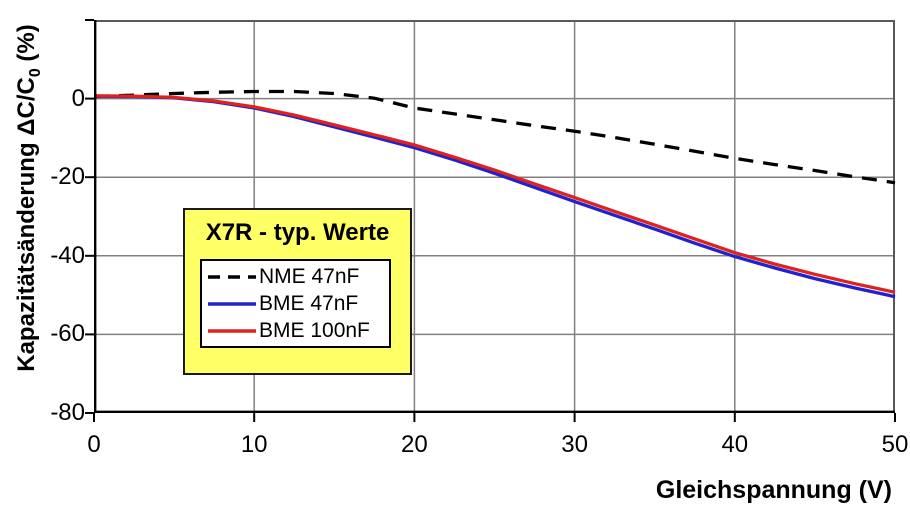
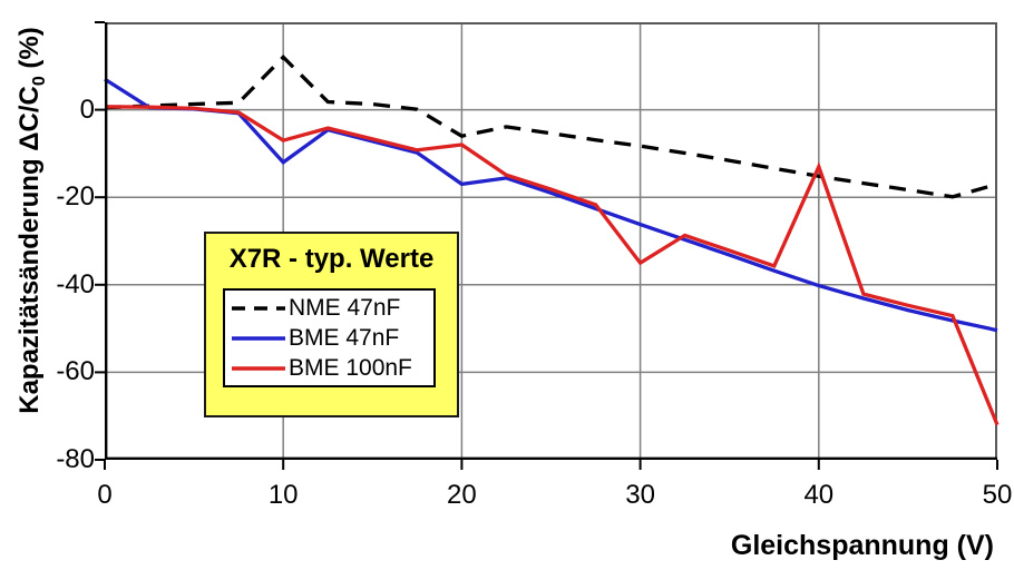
BME 47nF/0: 1 -> 7
NME 47nF/10: 2 -> 12
BME 47nF/10: -2 -> -12
BME 100nF/10: -2 -> -7
NME 47nF/20: -2 -> -6
BME 47nF/20: -12 -> -17
BME 100nF/20: -12 -> -8
BME 100nF/30: -25 -> -35
BME 100nF/40: -39 -> -13
NME 47nF/50: -21 -> -17
BME 100nF/50: -49 -> -72
